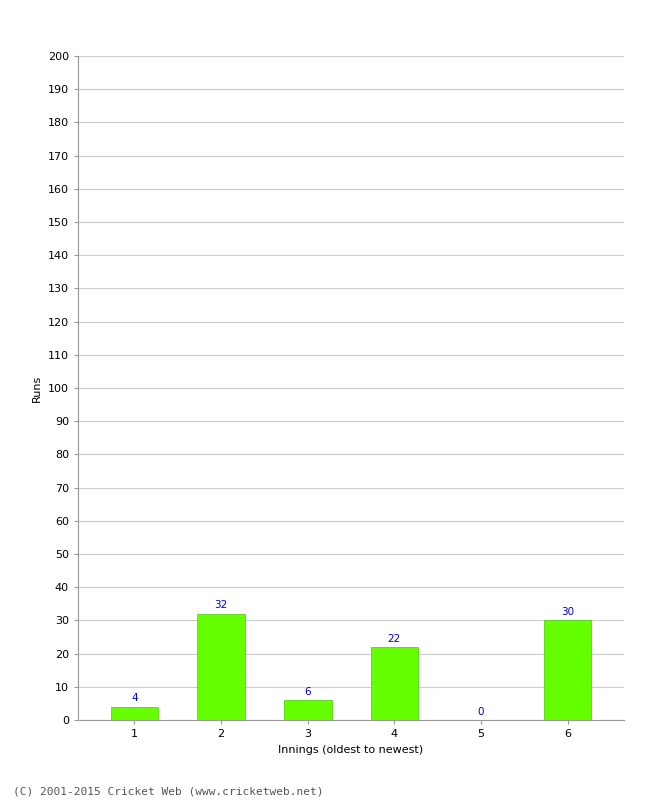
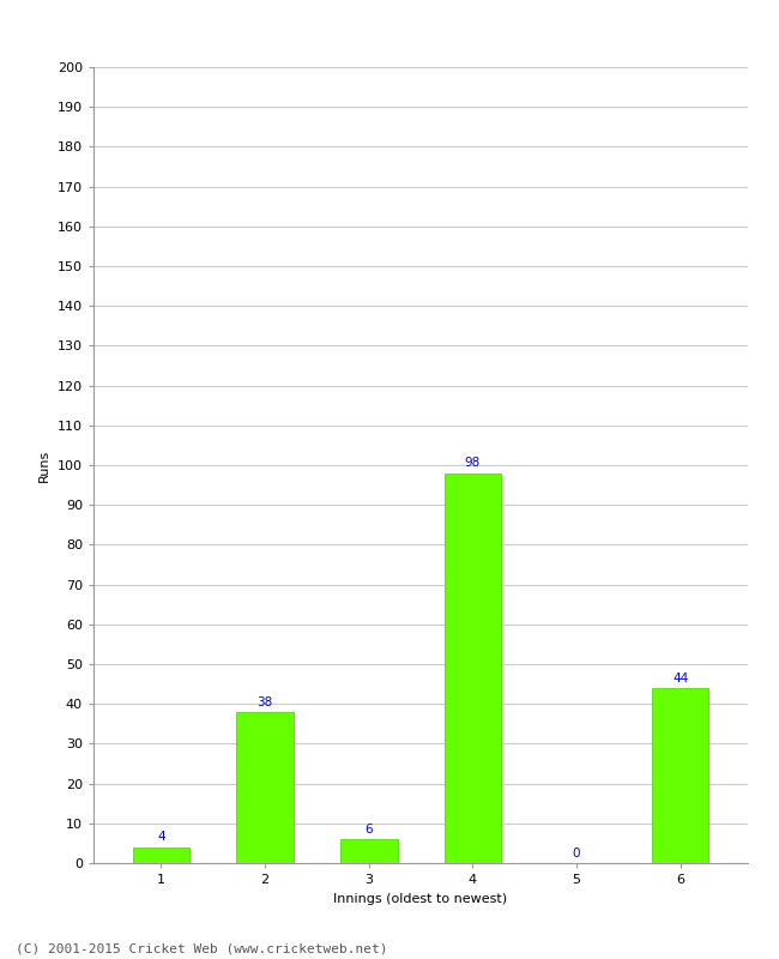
2: 32 -> 38
4: 22 -> 98
6: 30 -> 44
